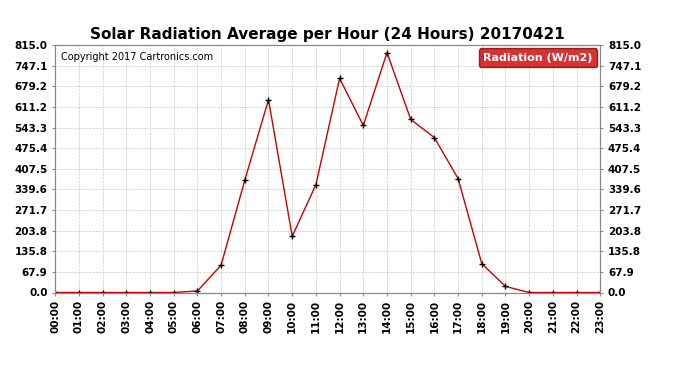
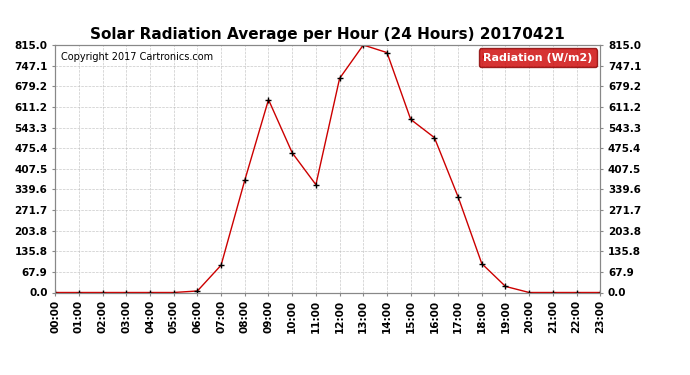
10:00: 185 -> 460
13:00: 550 -> 815
17:00: 375 -> 315
